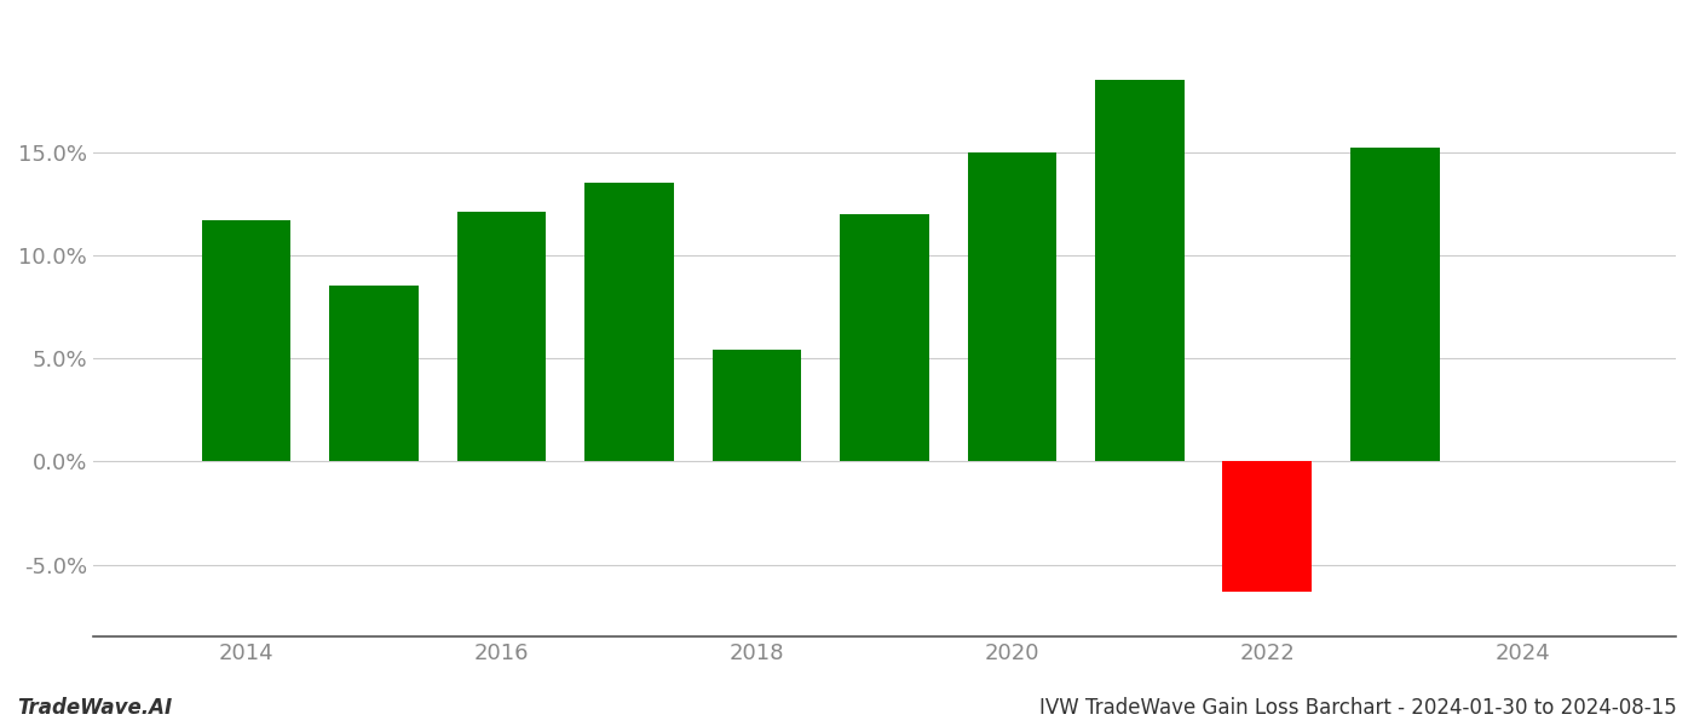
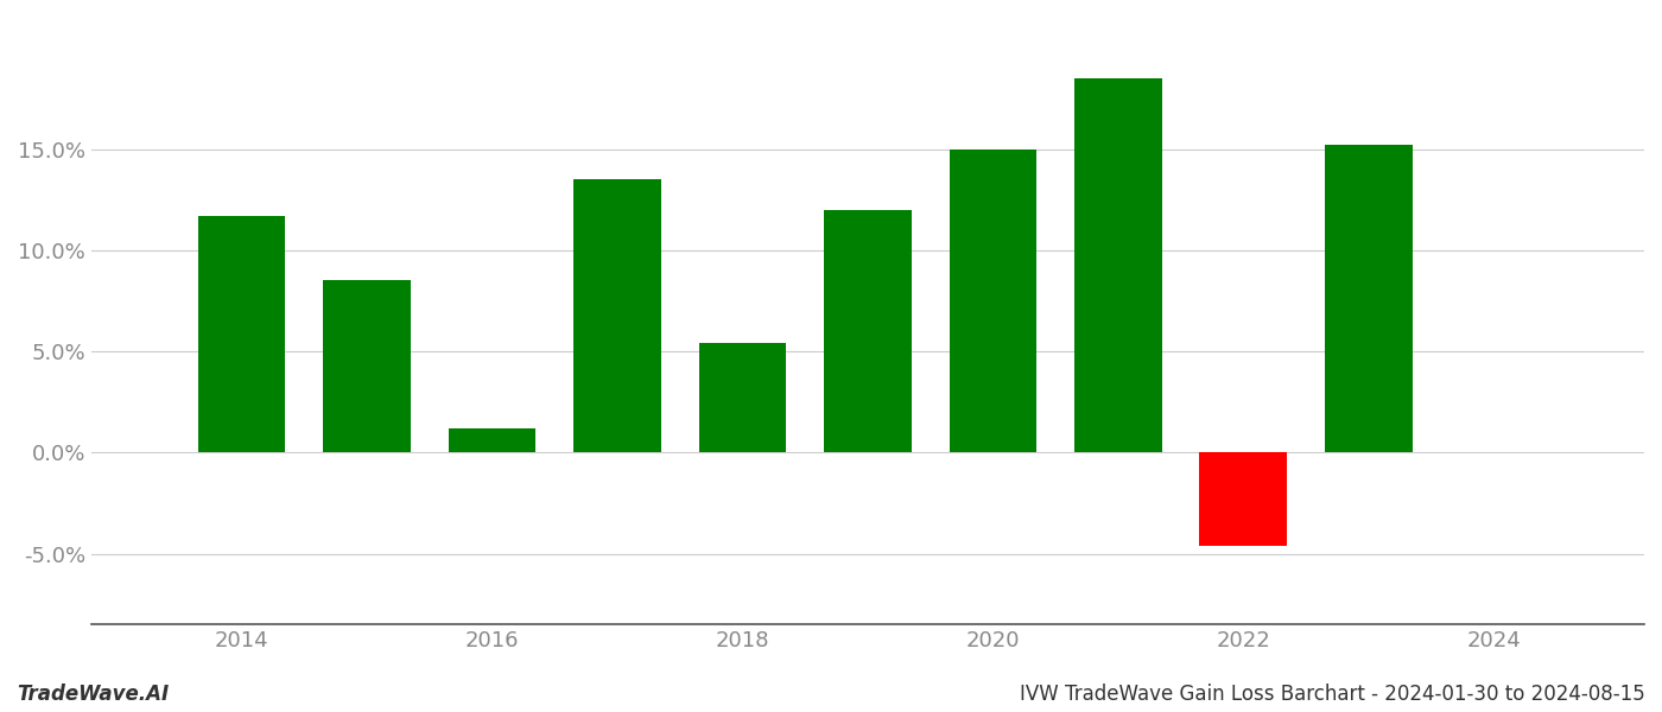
2016: 12.1% -> 1.2%
2022: -6.3% -> -4.6%
